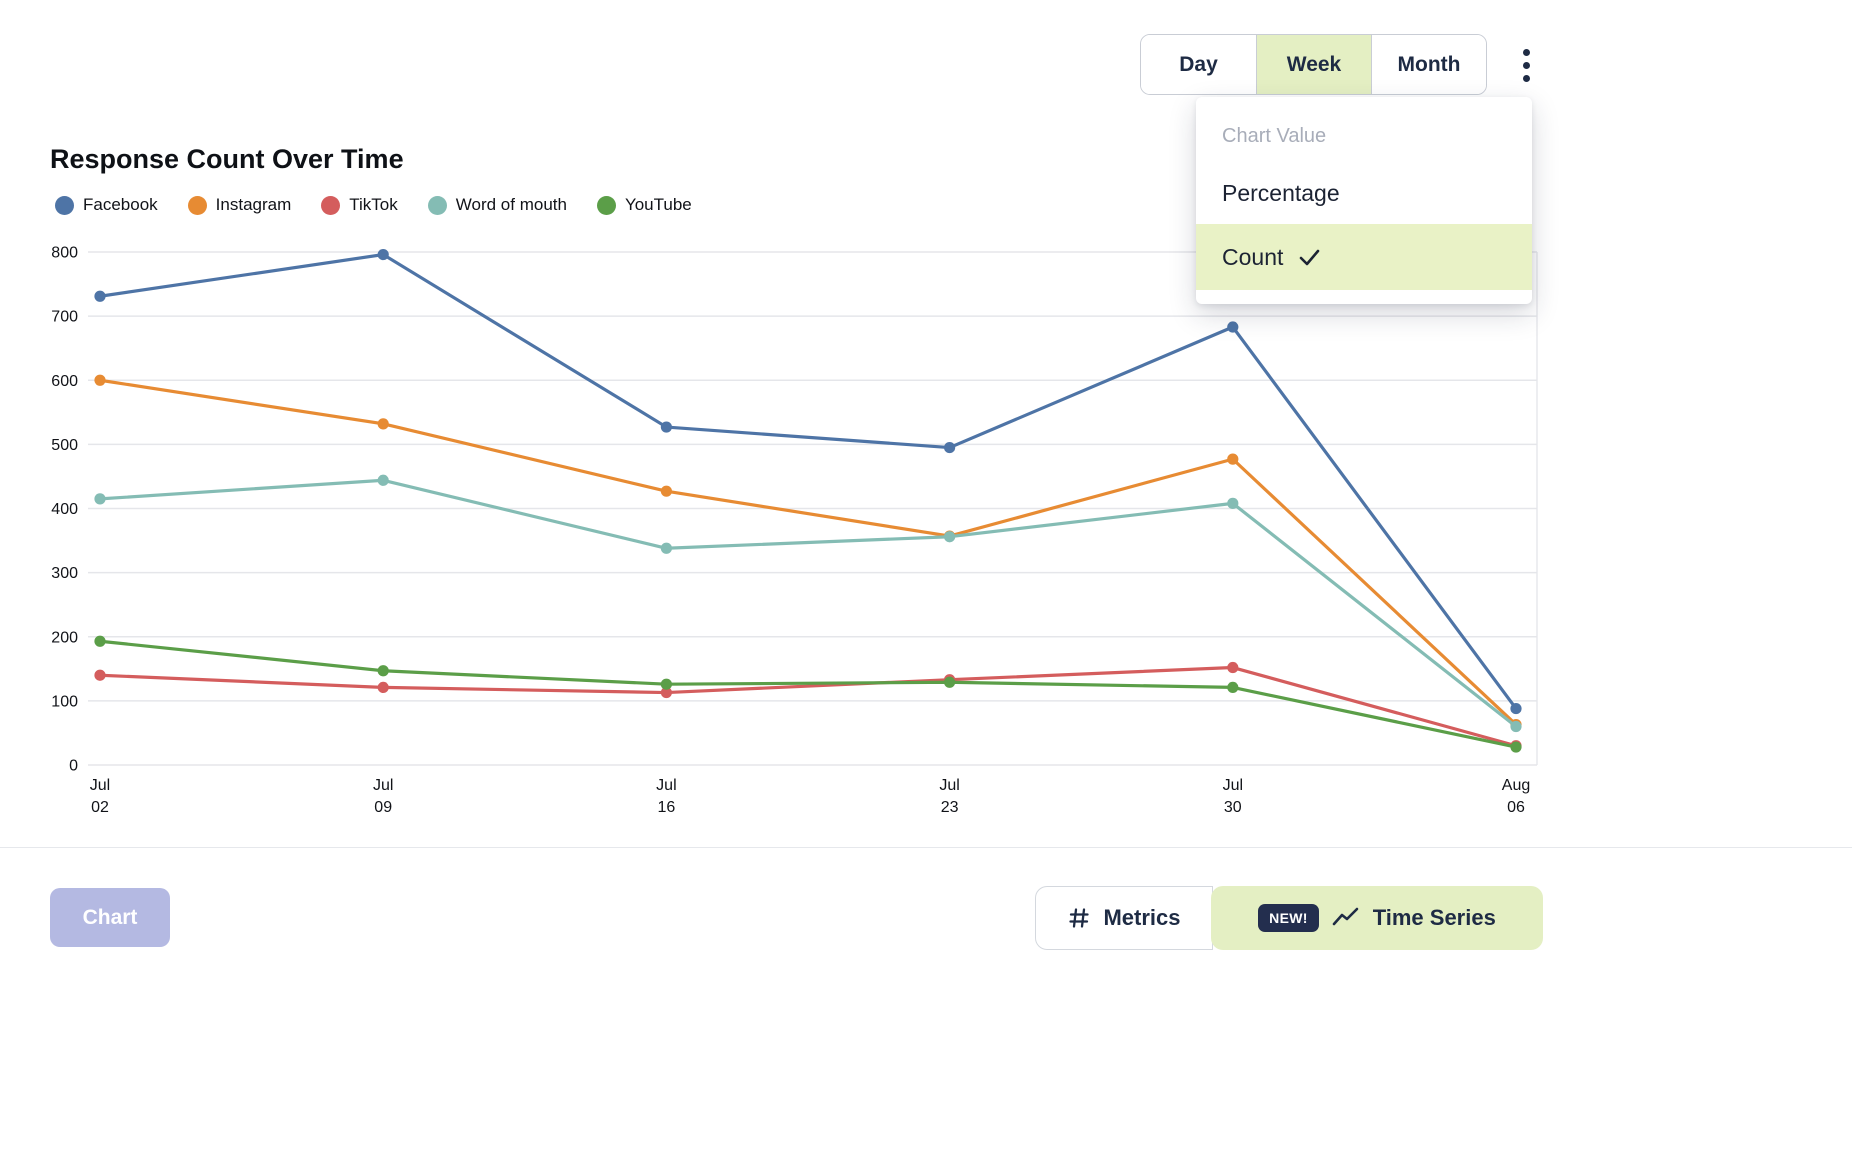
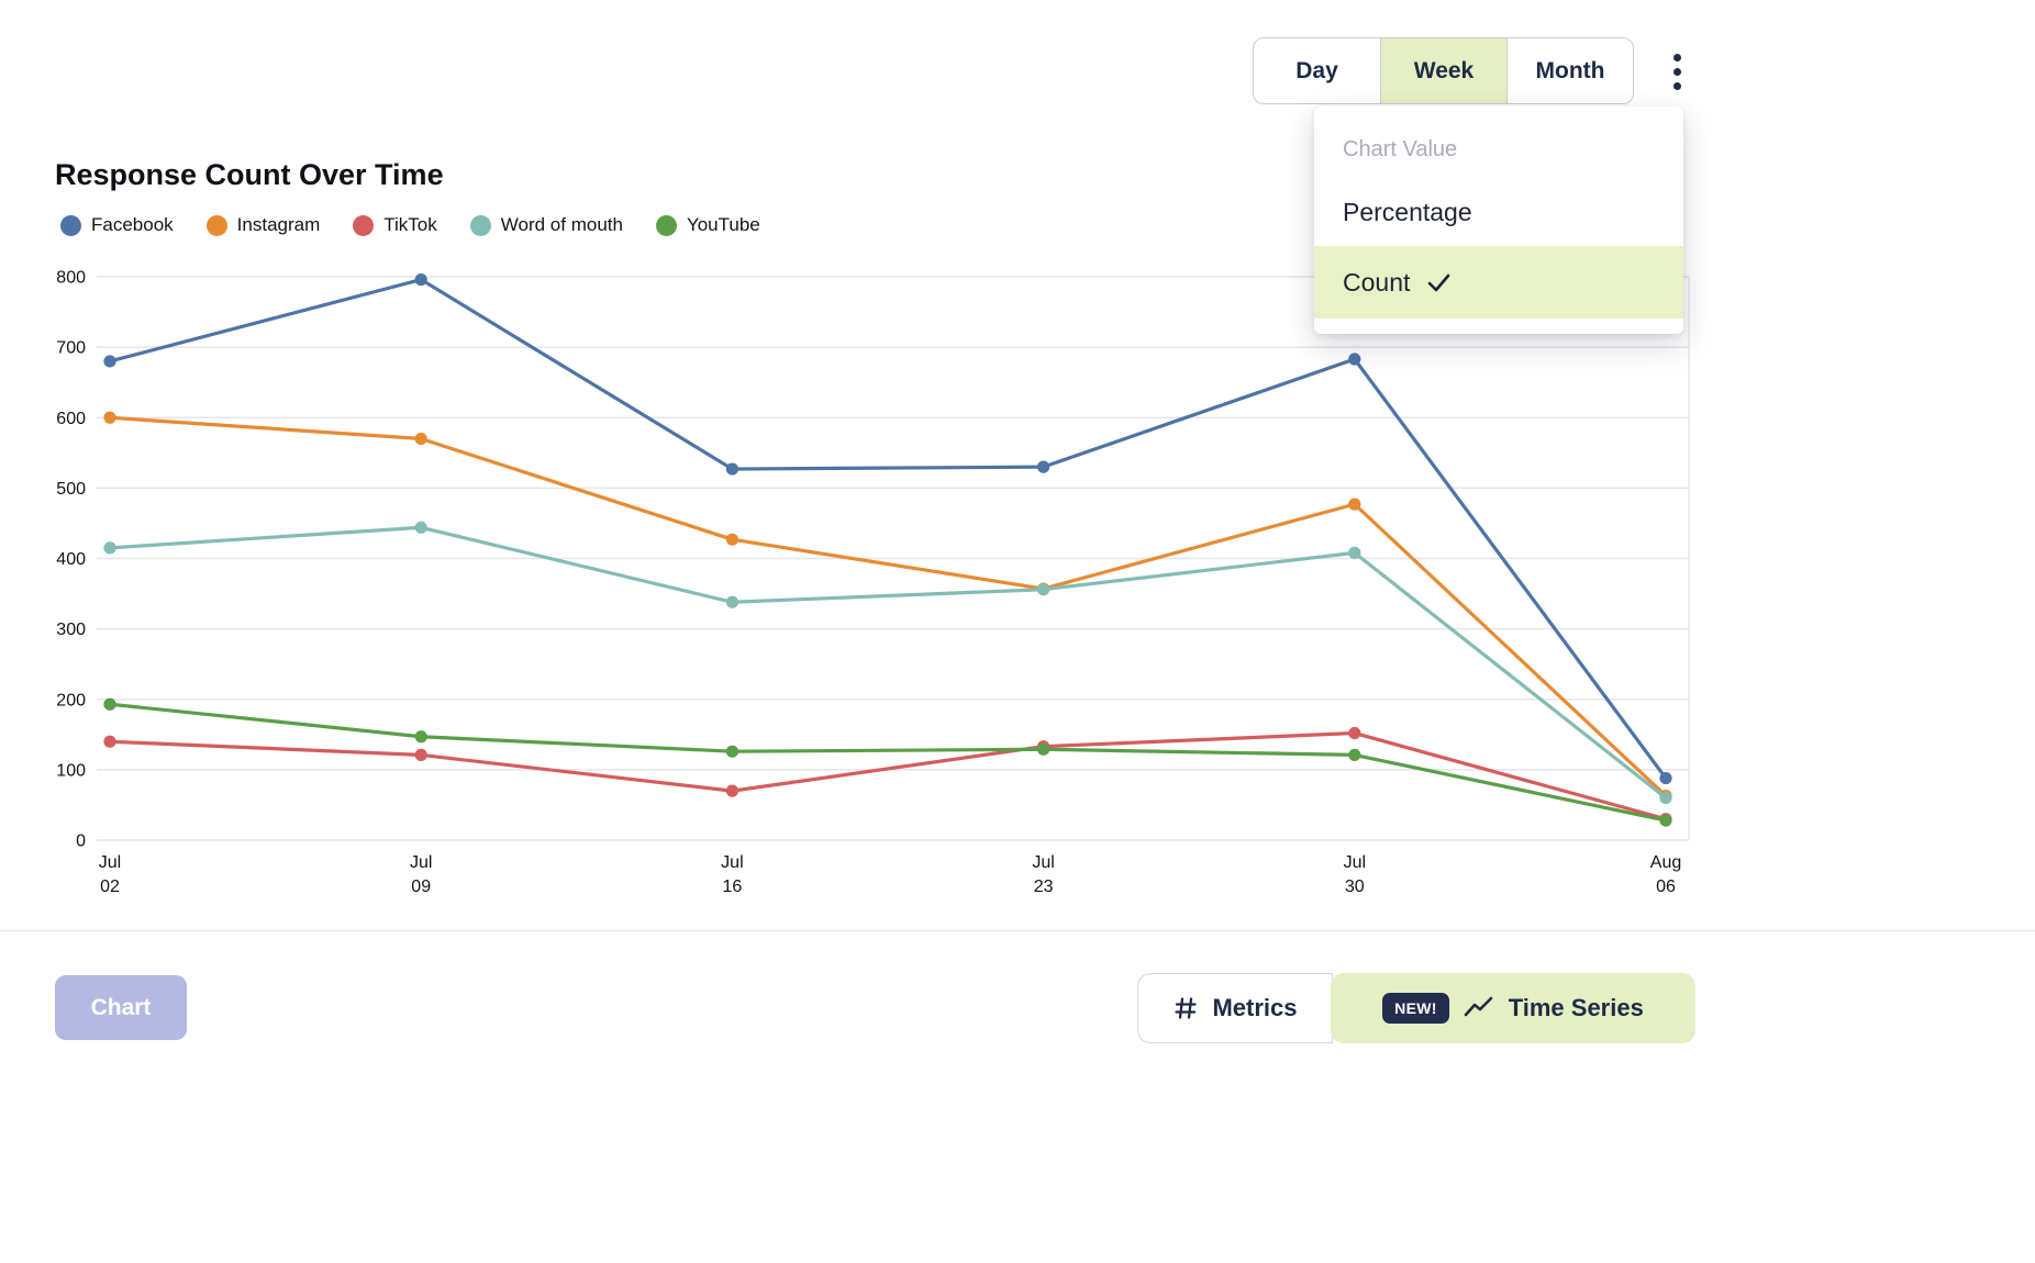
Facebook/Jul 02: 730 -> 680
Instagram/Jul 09: 530 -> 570
TikTok/Jul 16: 110 -> 70
Facebook/Jul 23: 500 -> 530
